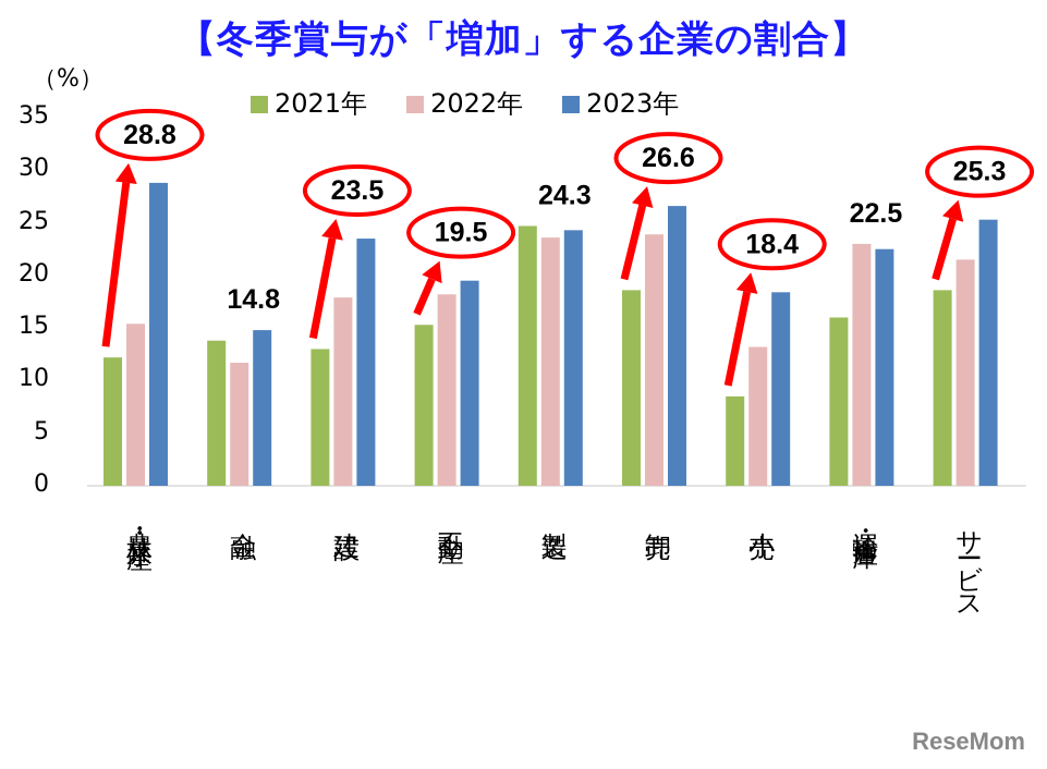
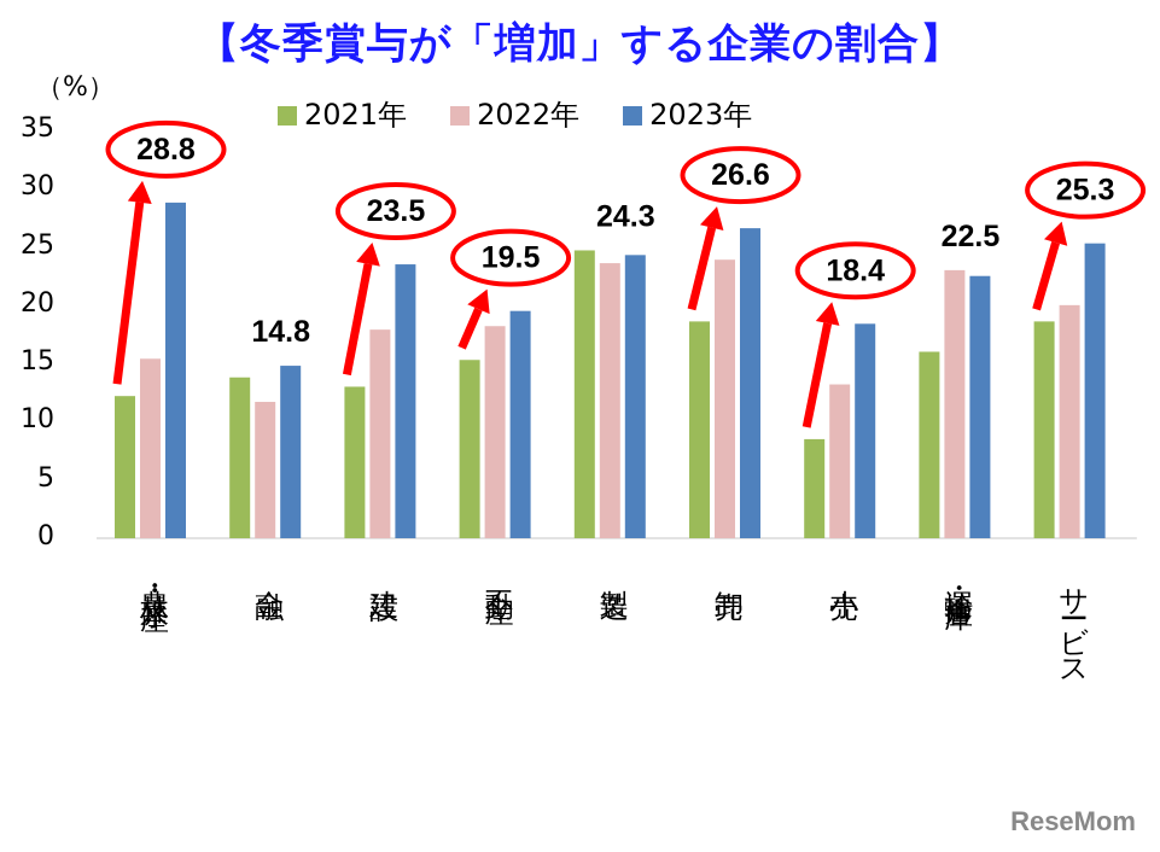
2022年/サービス: 22 -> 20
